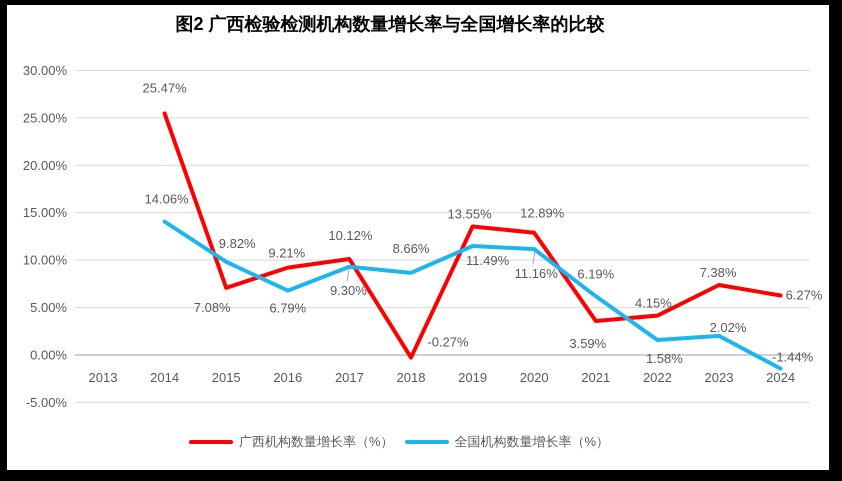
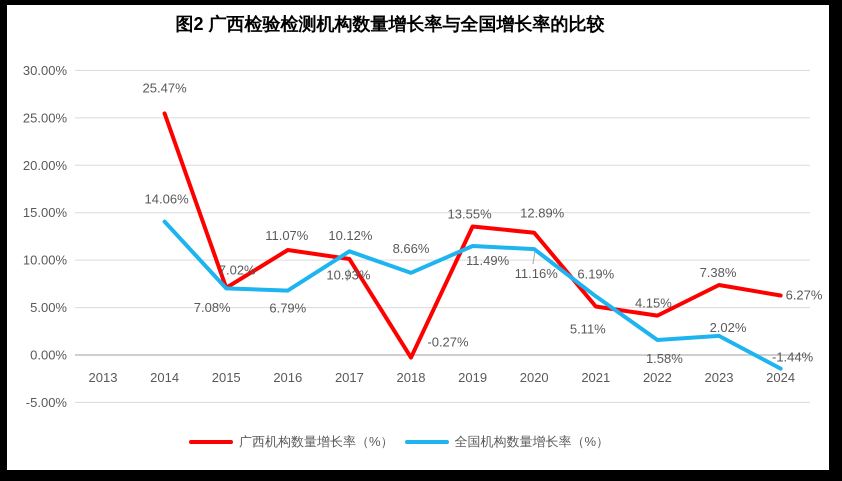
全国机构数量增长率（%）/2015: 9.82% -> 7.02%
广西机构数量增长率（%）/2016: 9.21% -> 11.07%
全国机构数量增长率（%）/2017: 9.30% -> 10.93%
广西机构数量增长率（%）/2021: 3.59% -> 5.11%
